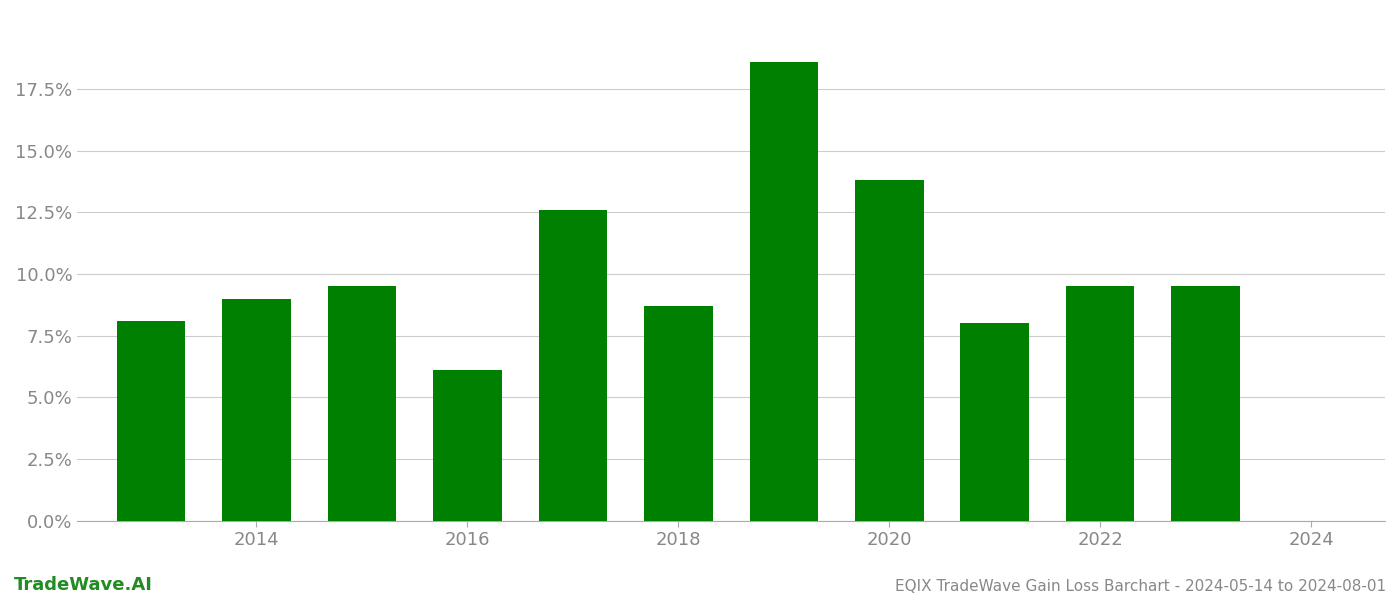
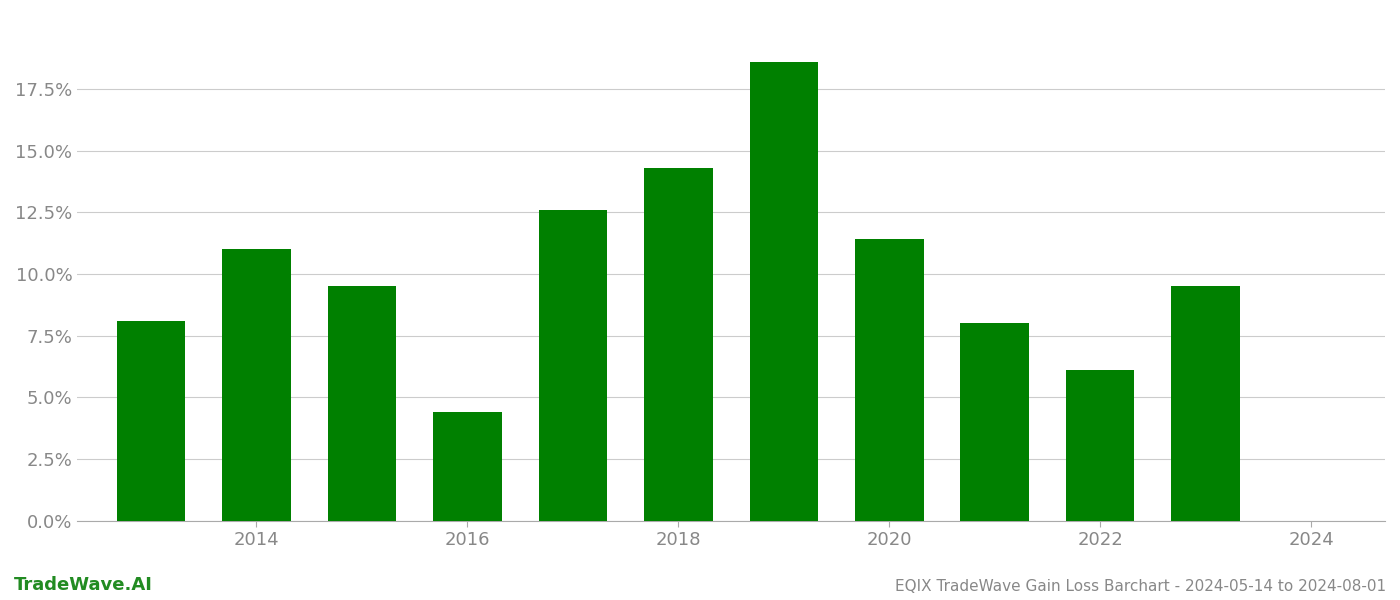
2014: 9.0% -> 11.0%
2016: 6.1% -> 4.4%
2018: 8.7% -> 14.3%
2020: 13.8% -> 11.4%
2022: 9.5% -> 6.1%
